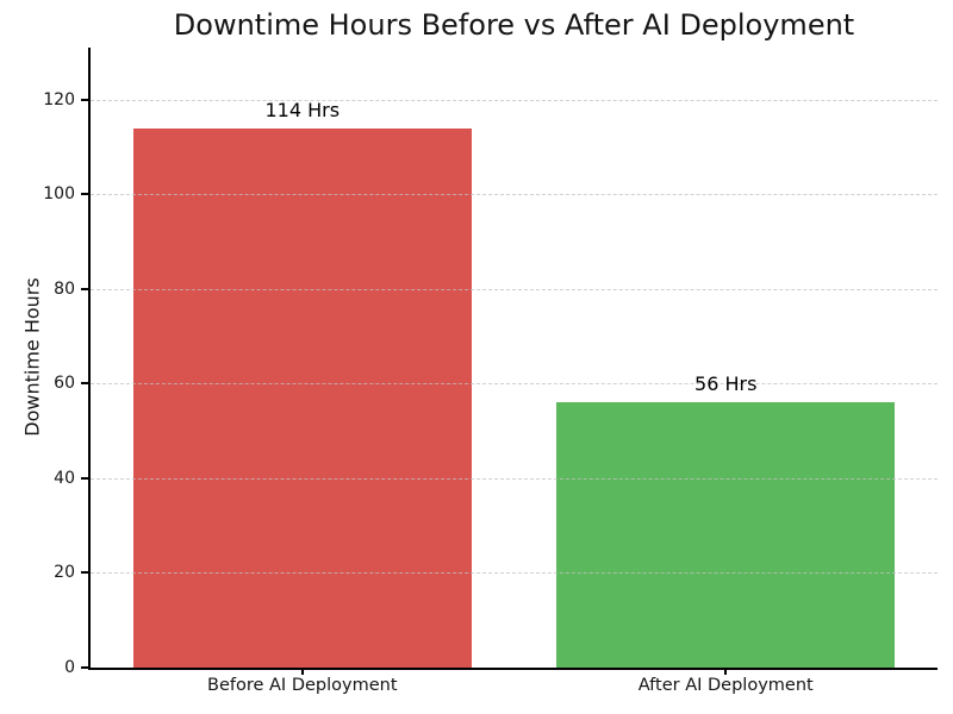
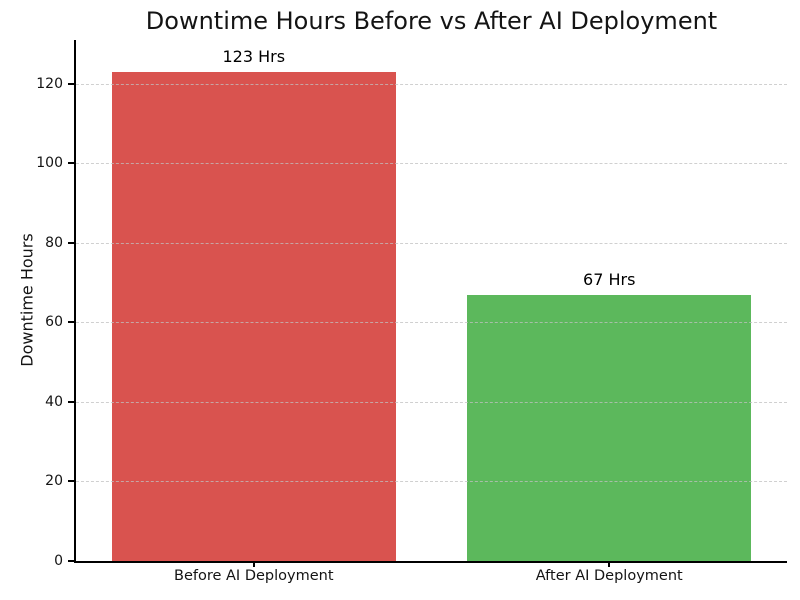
Before AI Deployment: 114 -> 123
After AI Deployment: 56 -> 67
